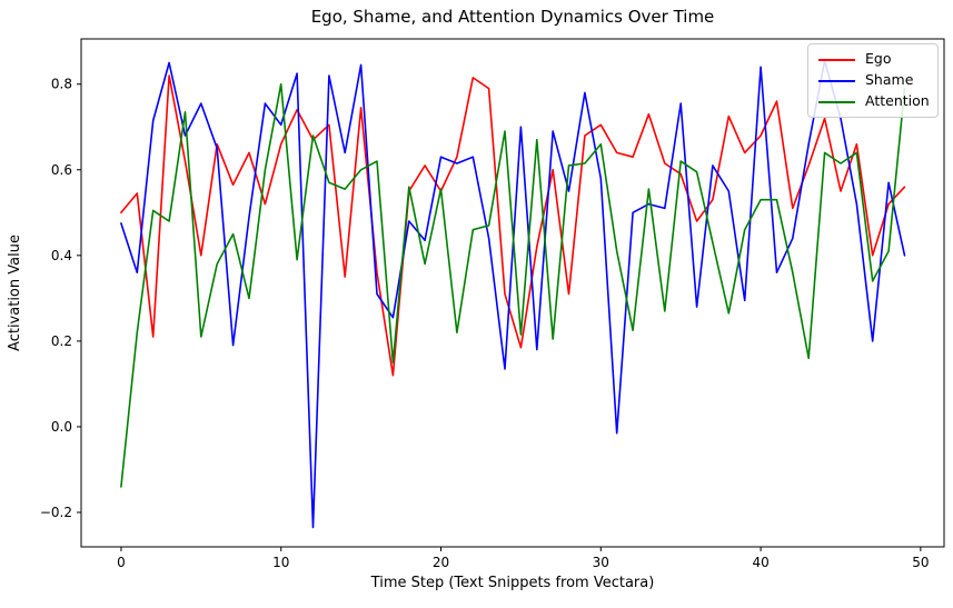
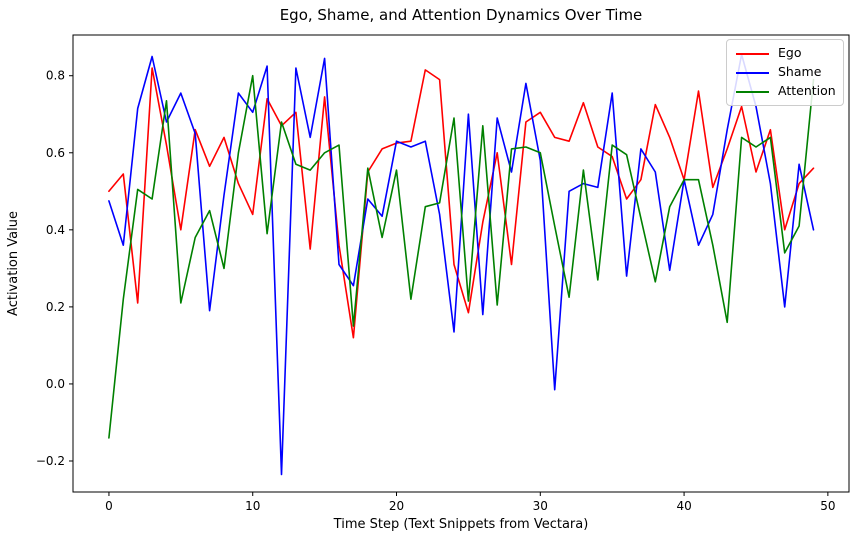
Ego/10: 0.66 -> 0.44
Ego/20: 0.55 -> 0.62
Attention/30: 0.66 -> 0.60
Ego/40: 0.68 -> 0.53
Shame/40: 0.84 -> 0.53
